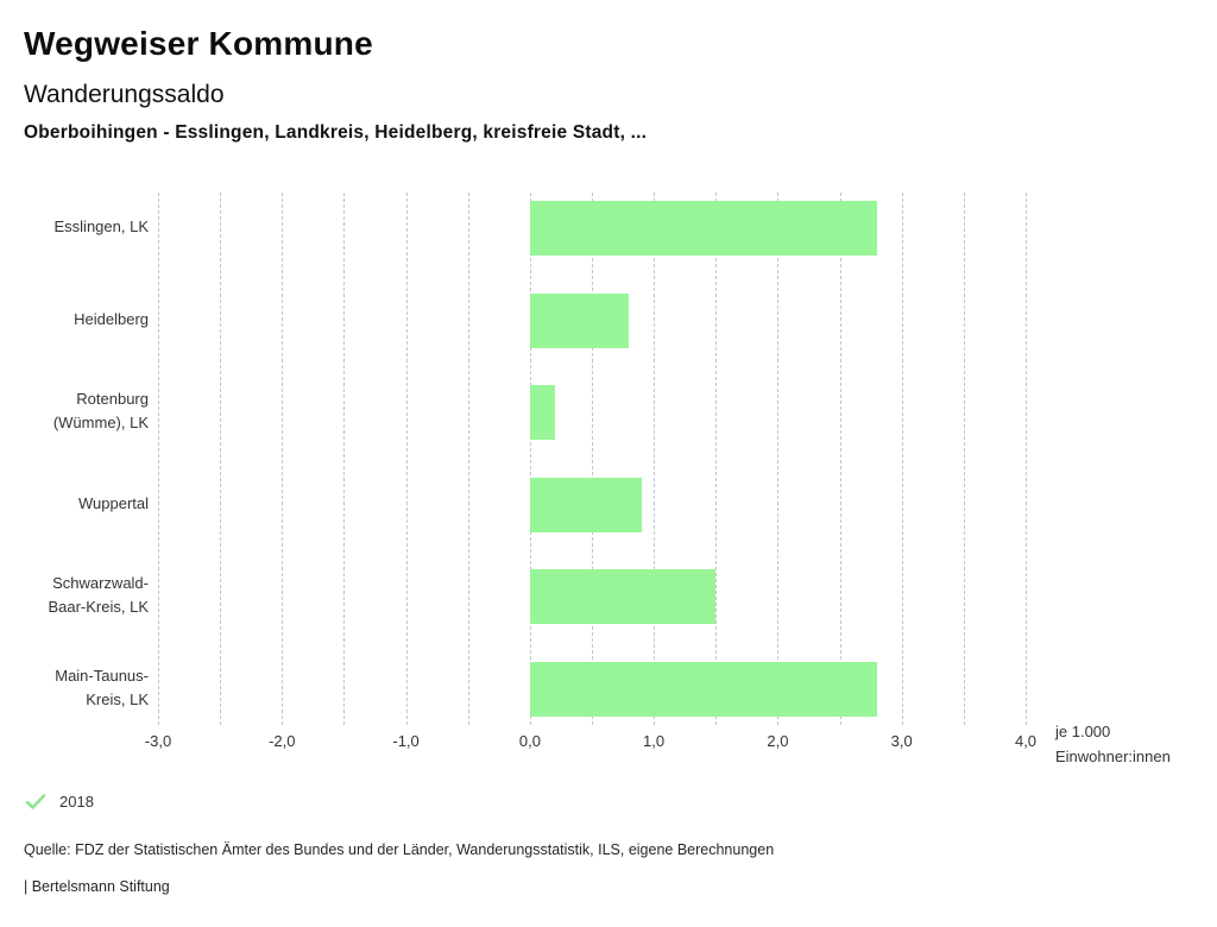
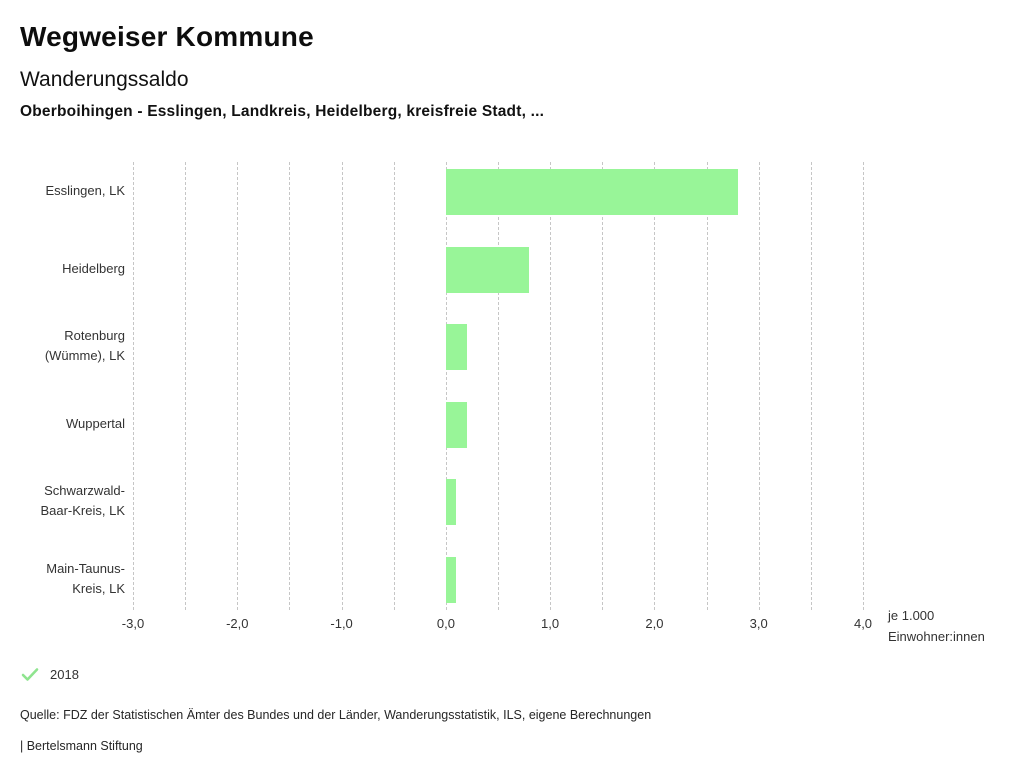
Wuppertal: 0,9 -> 0,2
Schwarzwald-Baar-Kreis, LK: 1,5 -> 0,1
Main-Taunus-Kreis, LK: 2,8 -> 0,1
